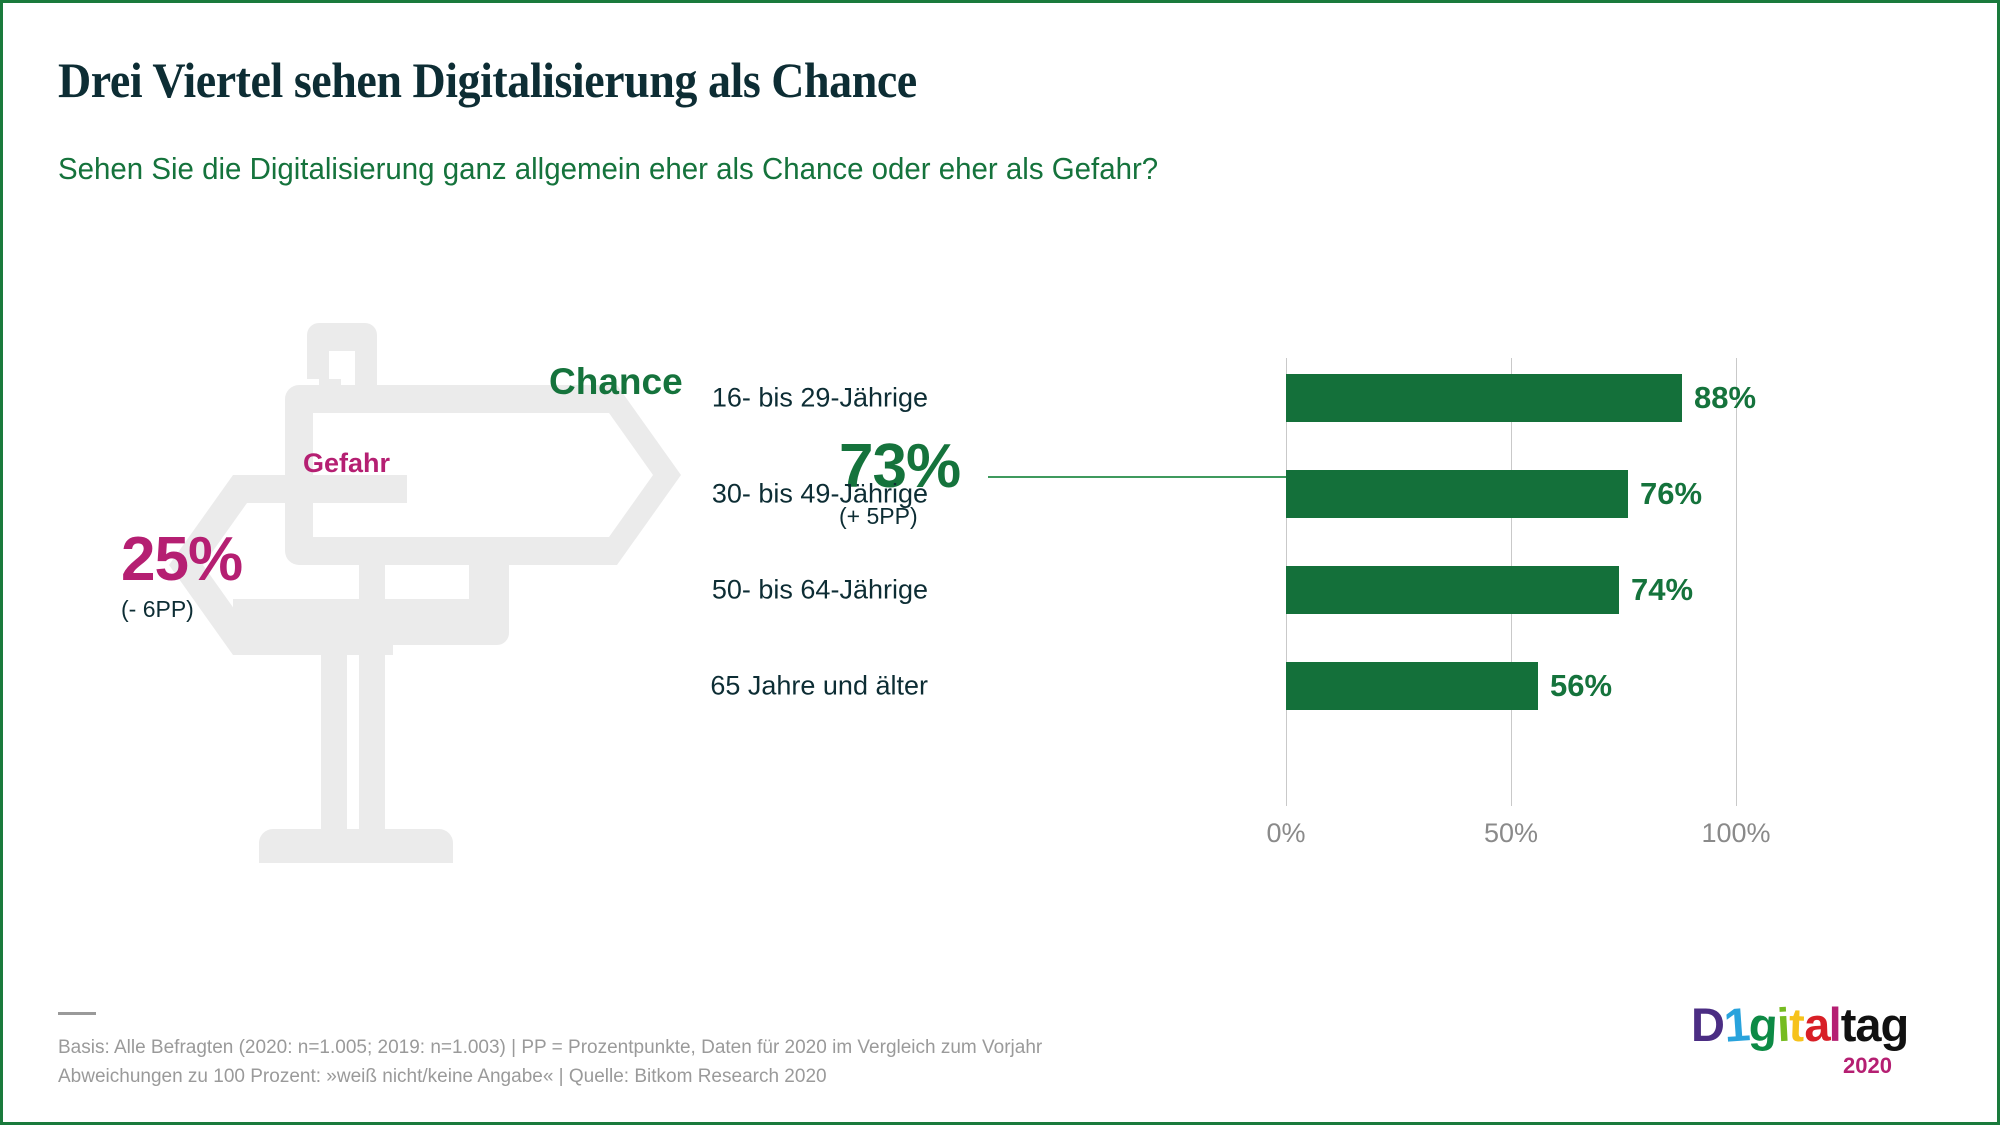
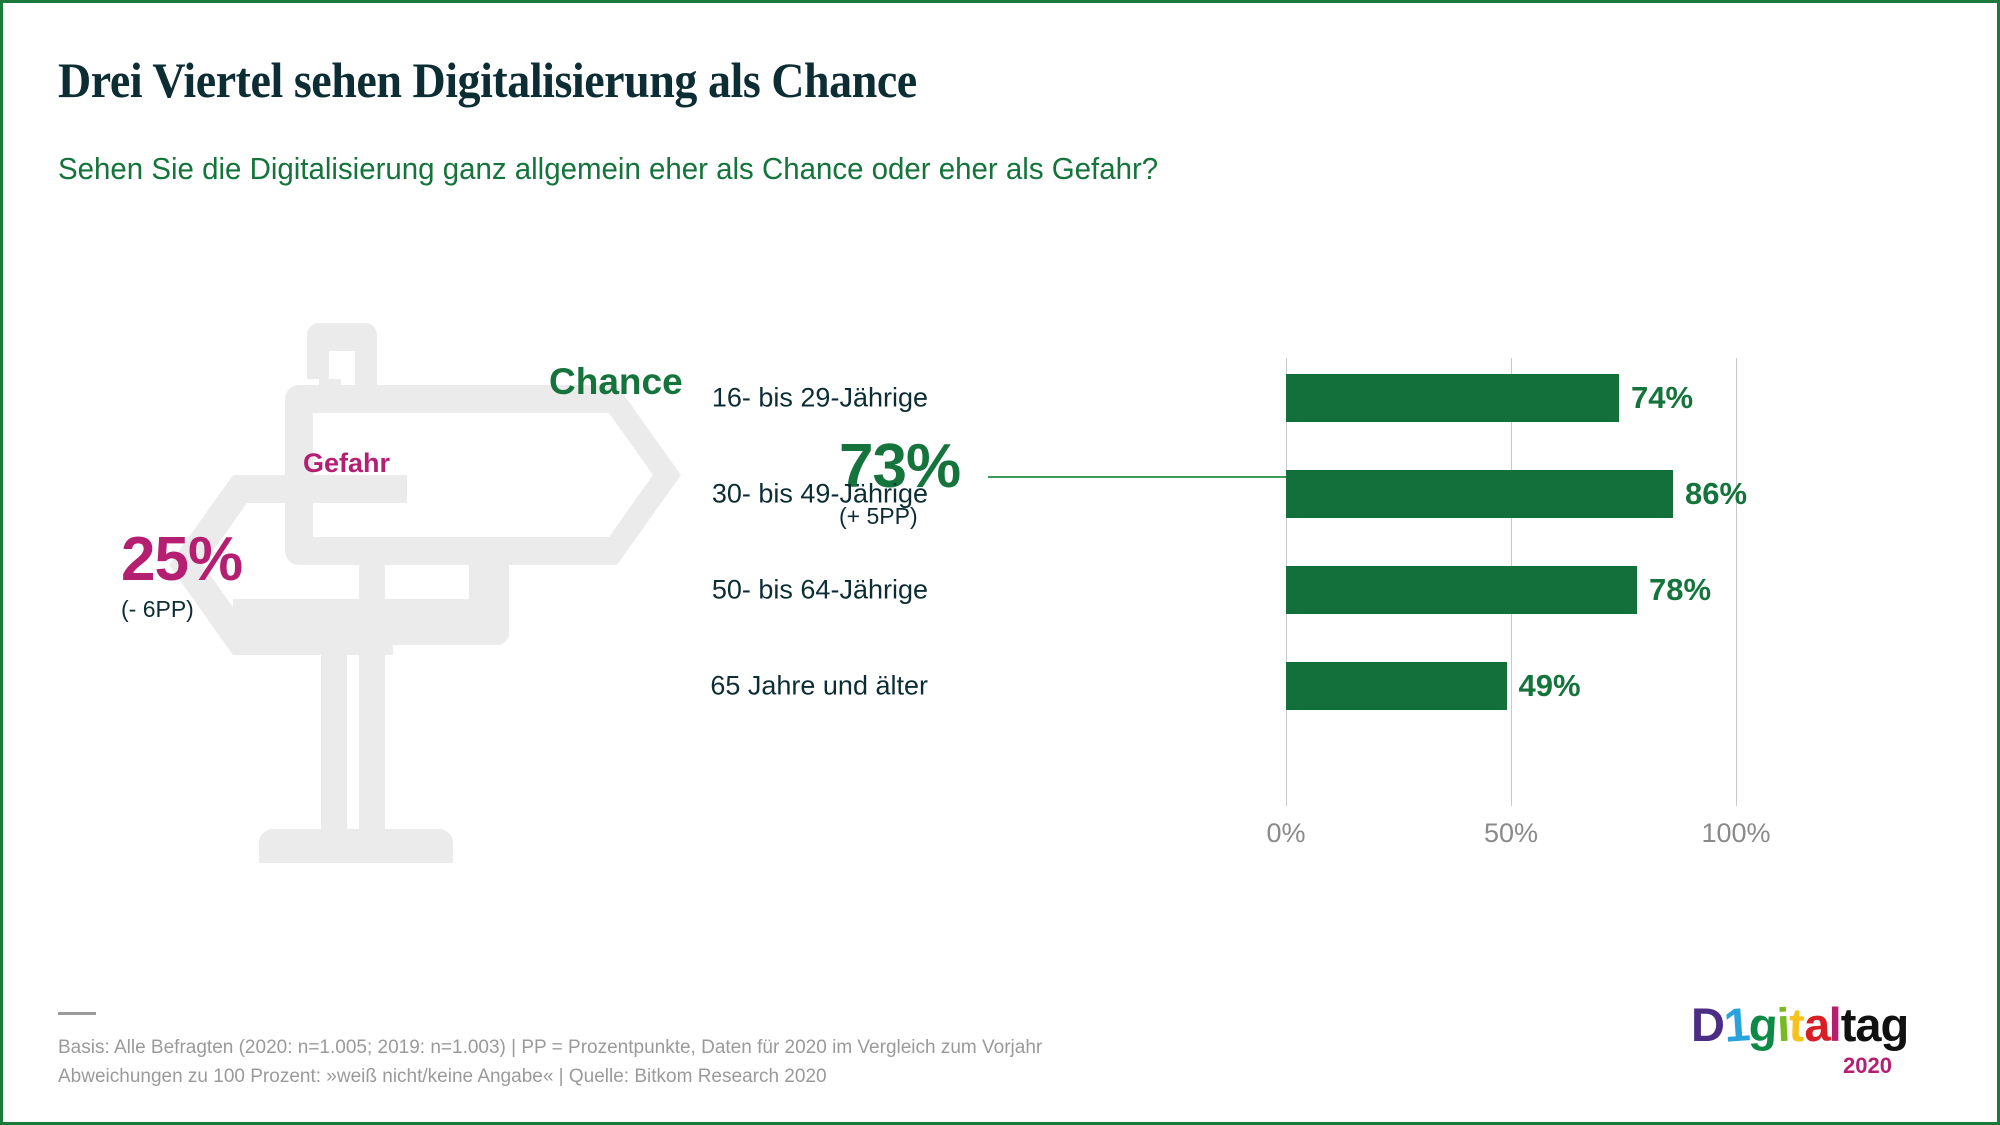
16- bis 29-Jährige: 88% -> 74%
30- bis 49-Jährige: 76% -> 86%
50- bis 64-Jährige: 74% -> 78%
65 Jahre und älter: 56% -> 49%
